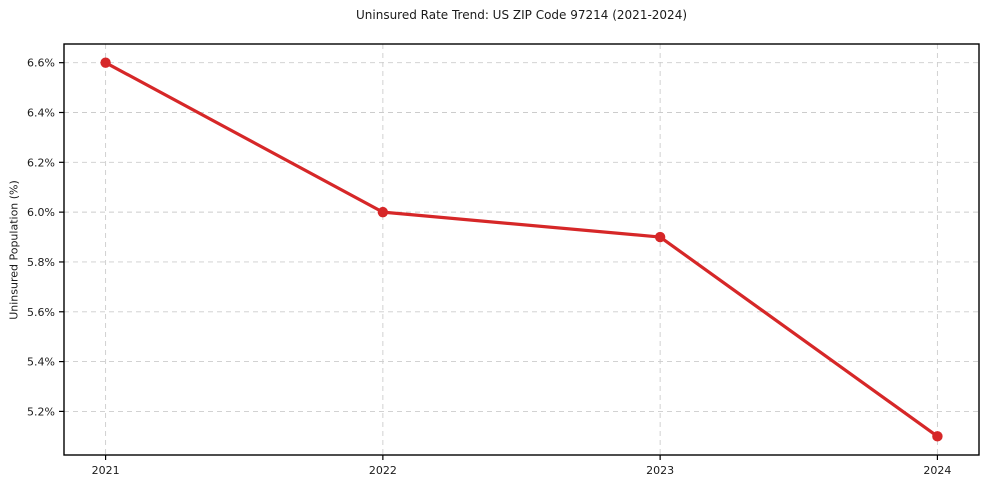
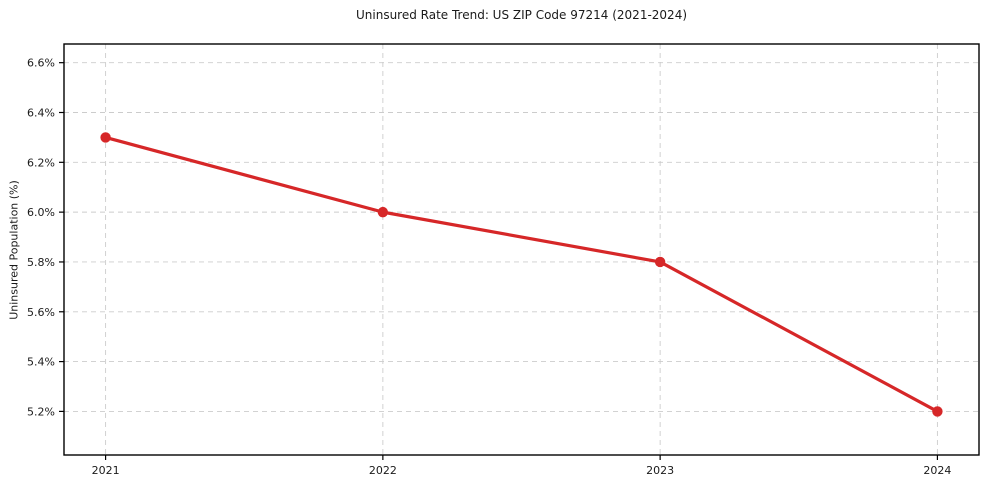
2021: 6.6% -> 6.3%
2023: 5.9% -> 5.8%
2024: 5.1% -> 5.2%
